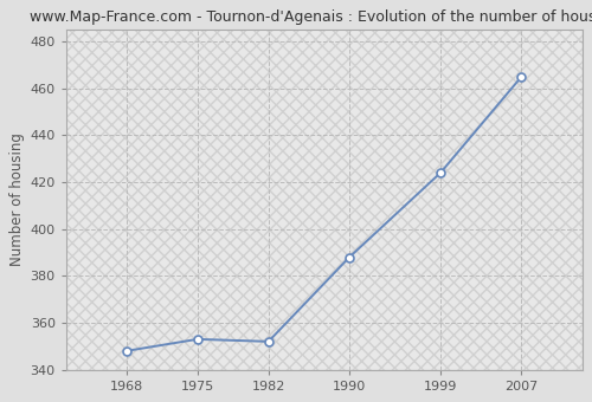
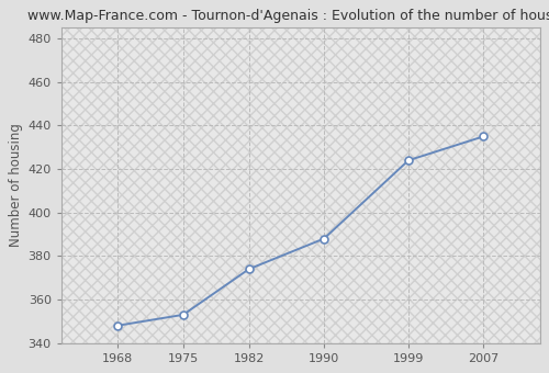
1982: 352 -> 374
2007: 465 -> 435
